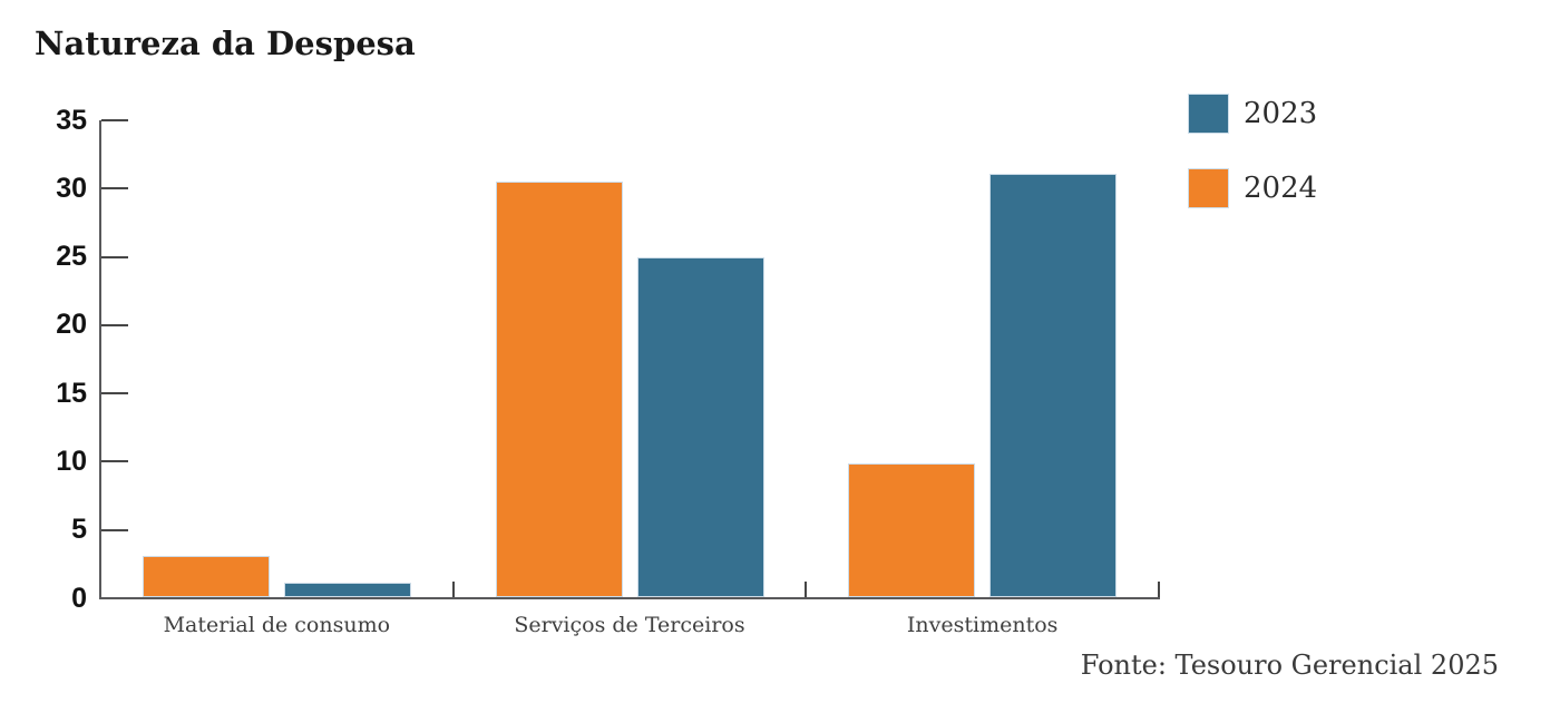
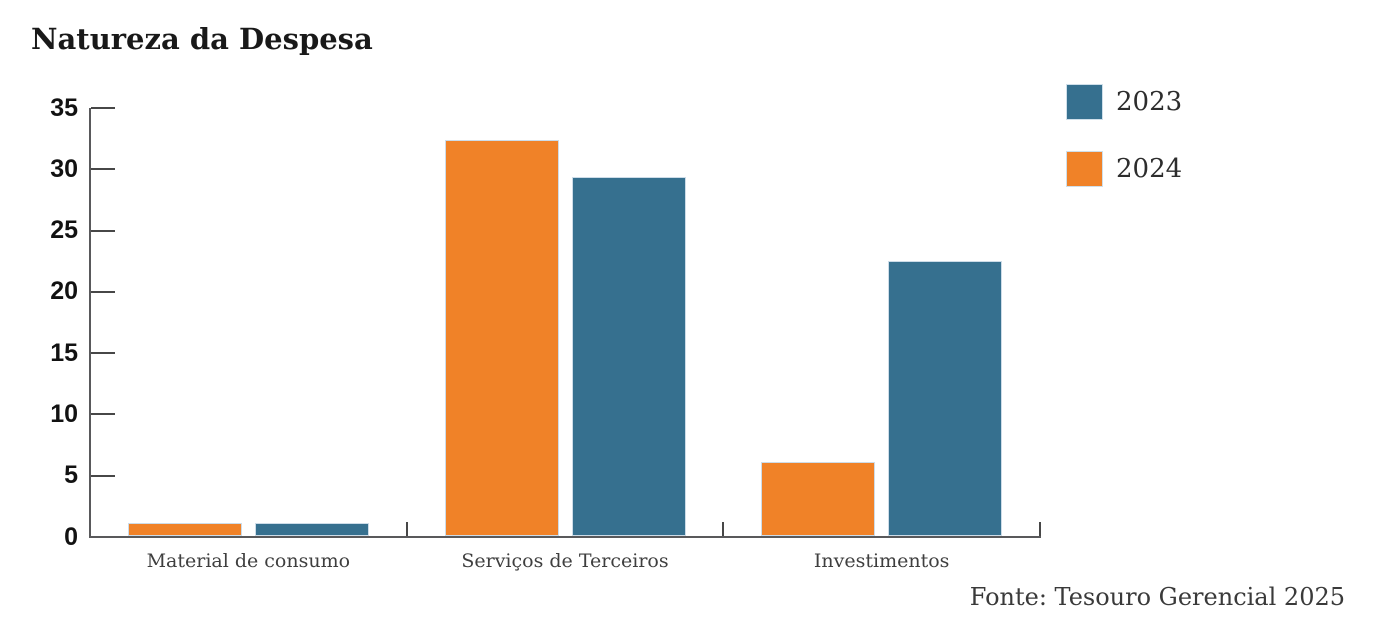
2024/Material de consumo: 3.0 -> 1.1
2023/Serviços de Terceiros: 24.9 -> 29.3
2024/Serviços de Terceiros: 30.4 -> 32.3
2023/Investimentos: 31.0 -> 22.4
2024/Investimentos: 9.8 -> 6.0
